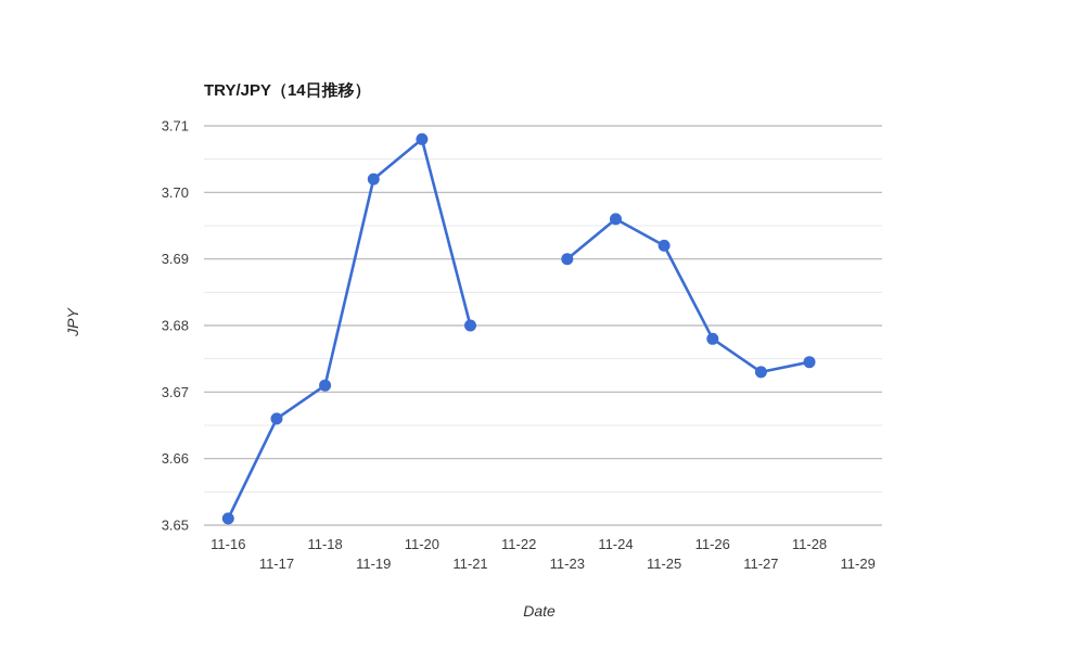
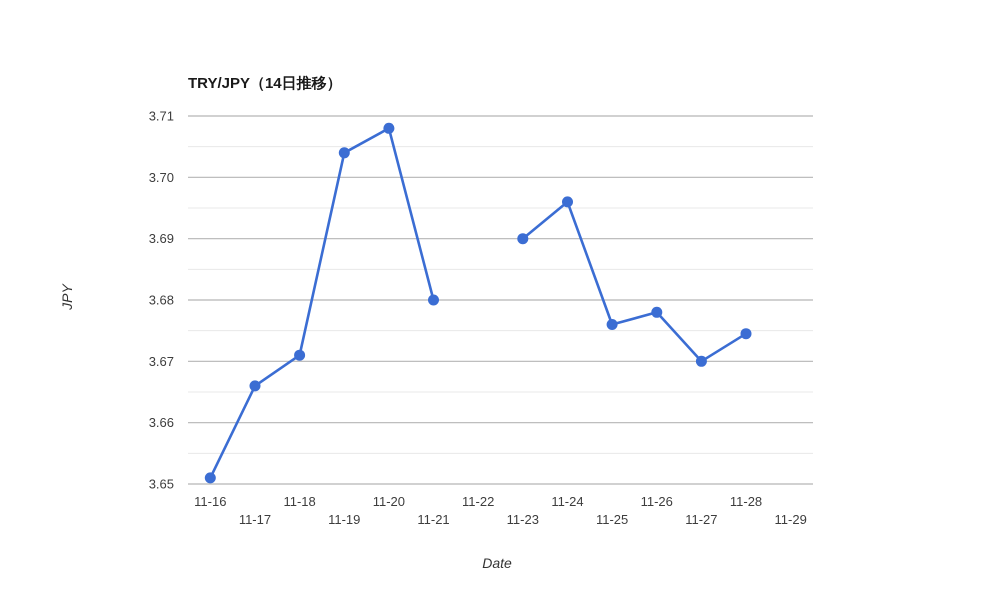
11-19: 3.702 -> 3.704
11-25: 3.692 -> 3.676
11-27: 3.673 -> 3.670
